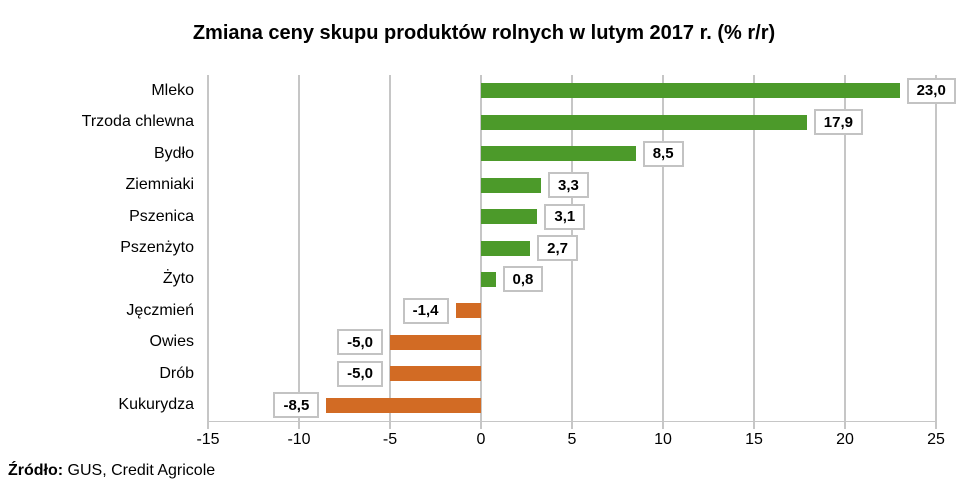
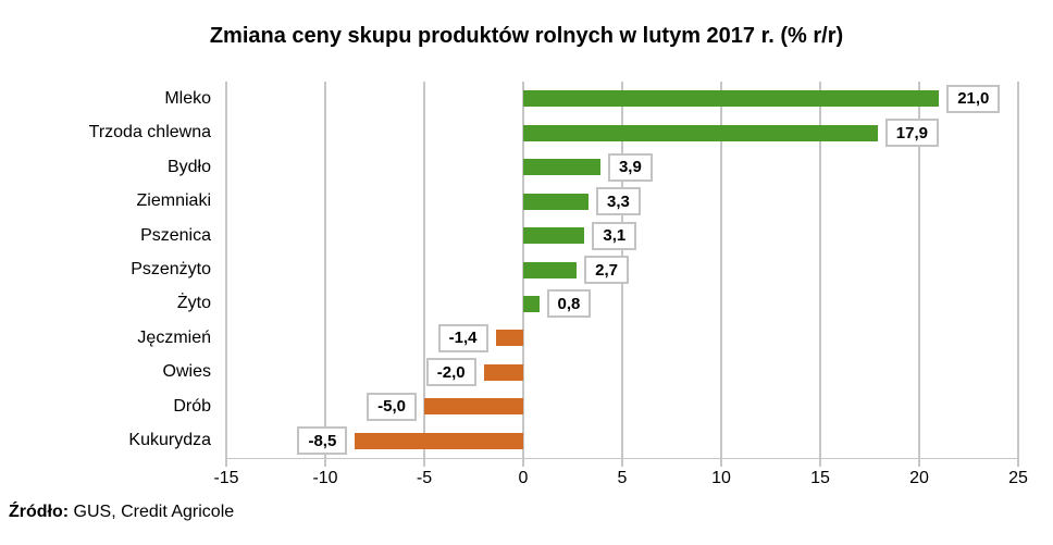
Mleko: 23,0 -> 21,0
Bydło: 8,5 -> 3,9
Owies: -5,0 -> -2,0
